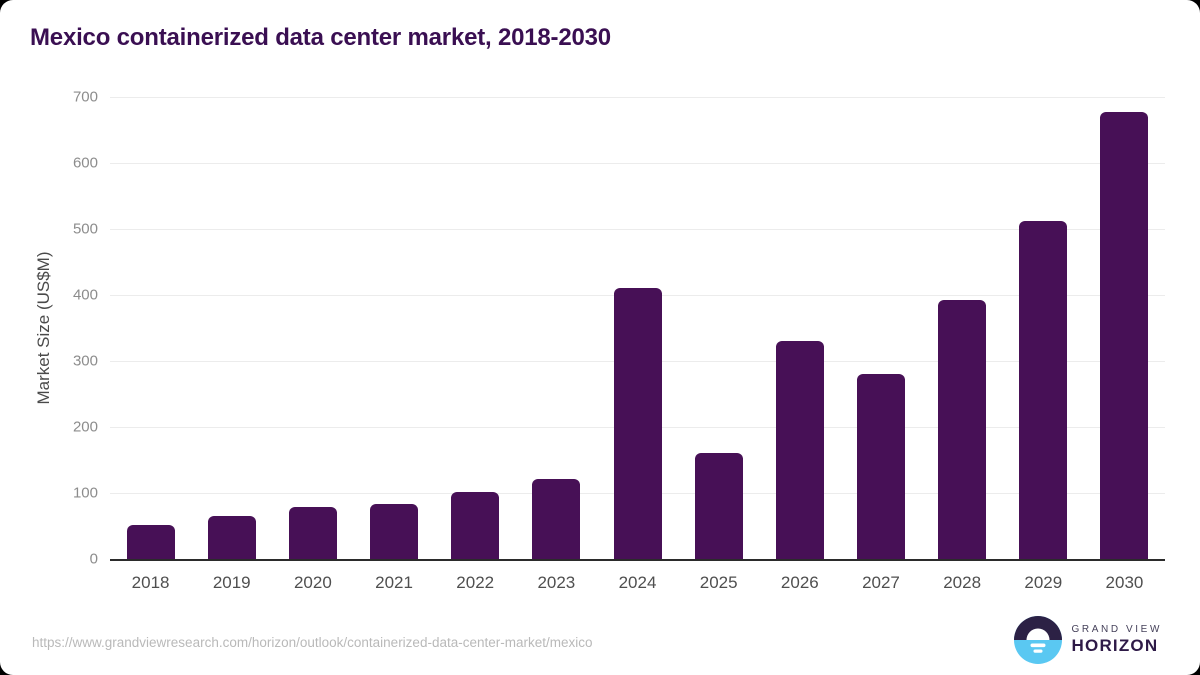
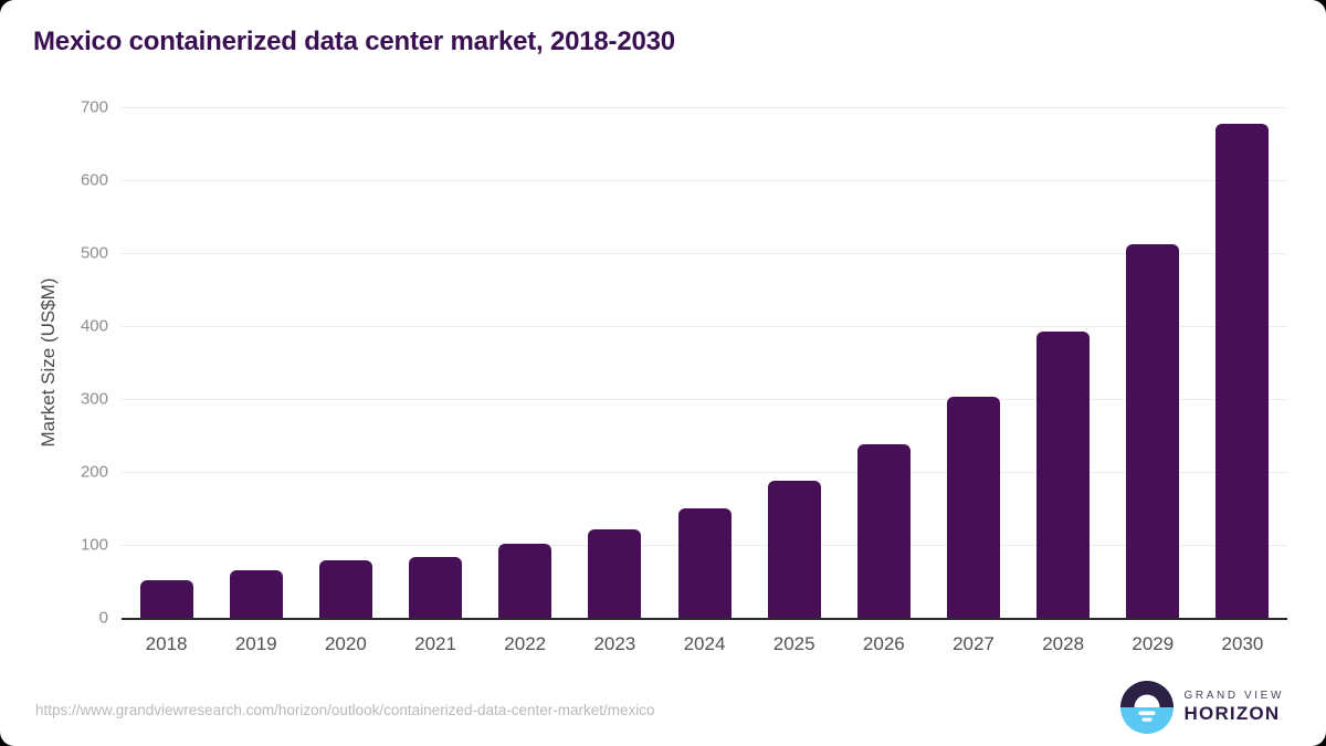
2024: 410 -> 150
2025: 160 -> 190
2026: 330 -> 240
2027: 280 -> 300
